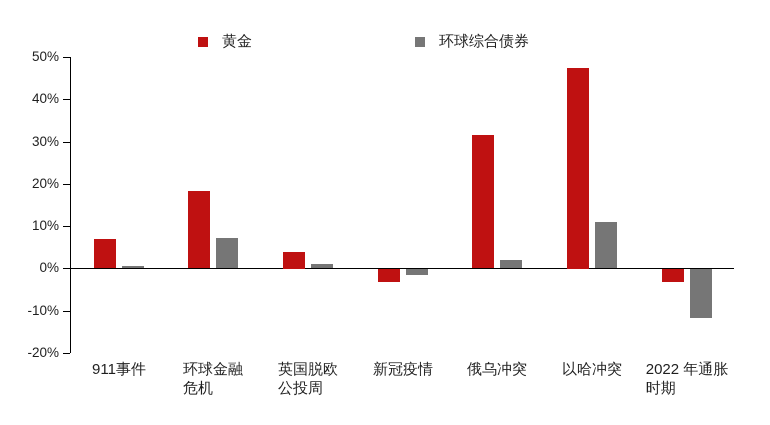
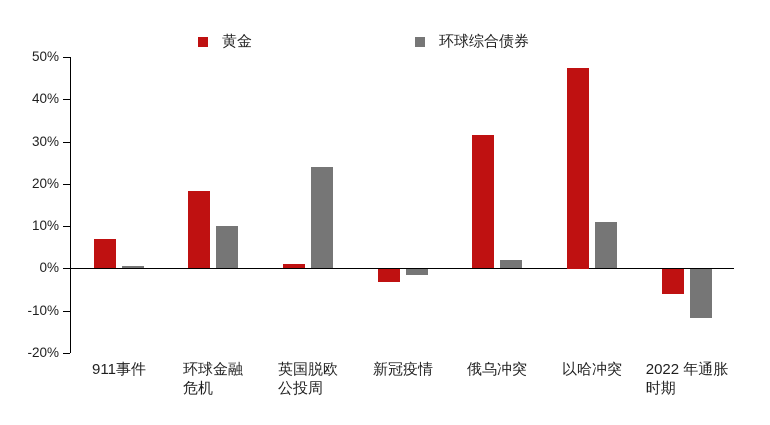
环球综合债券/环球金融 危机: 7% -> 10%
黄金/英国脱欧 公投周: 4% -> 1%
环球综合债券/英国脱欧 公投周: 1% -> 24%
黄金/2022 年通胀 时期: -3% -> -6%
